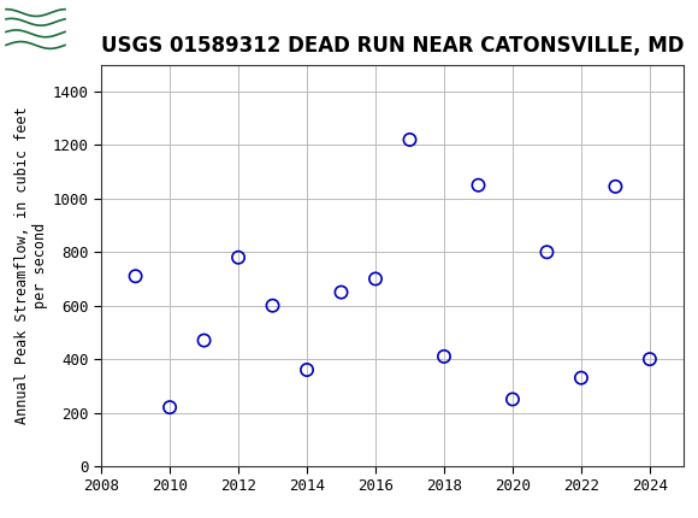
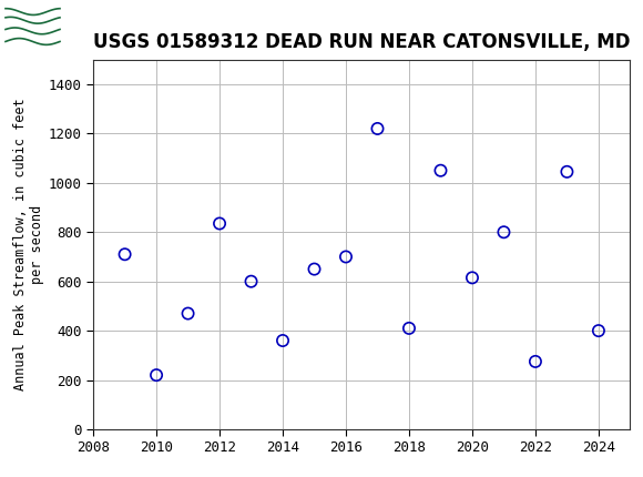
USGS 01589312 DEAD RUN NEAR CATONSVILLE, MD/2012: 780 -> 835
USGS 01589312 DEAD RUN NEAR CATONSVILLE, MD/2020: 250 -> 615
USGS 01589312 DEAD RUN NEAR CATONSVILLE, MD/2022: 330 -> 275
